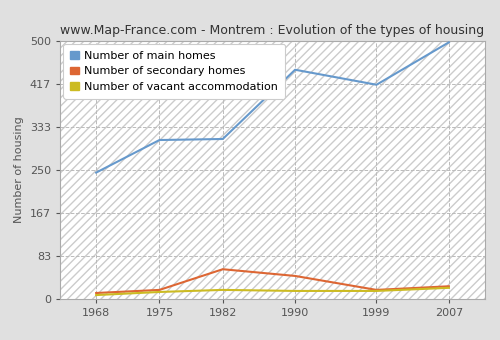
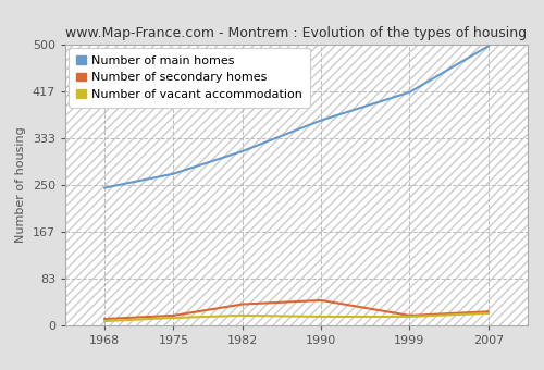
Number of main homes/1975: 308 -> 270
Number of secondary homes/1982: 58 -> 38
Number of main homes/1990: 444 -> 365
